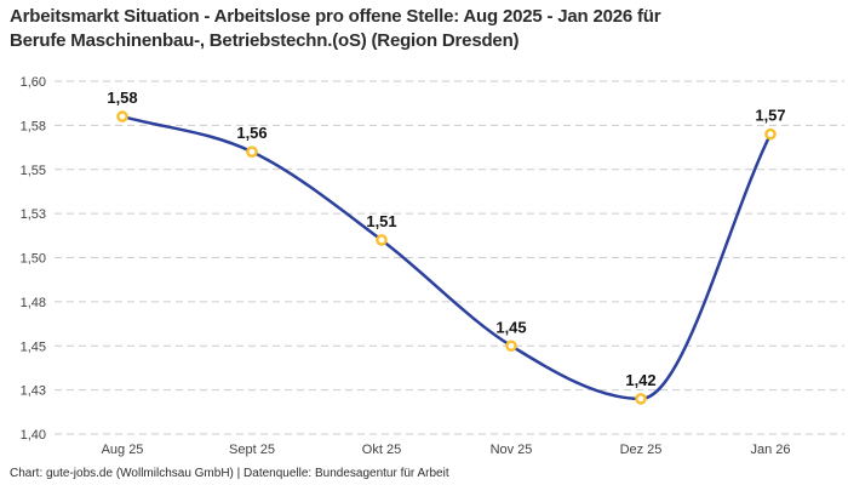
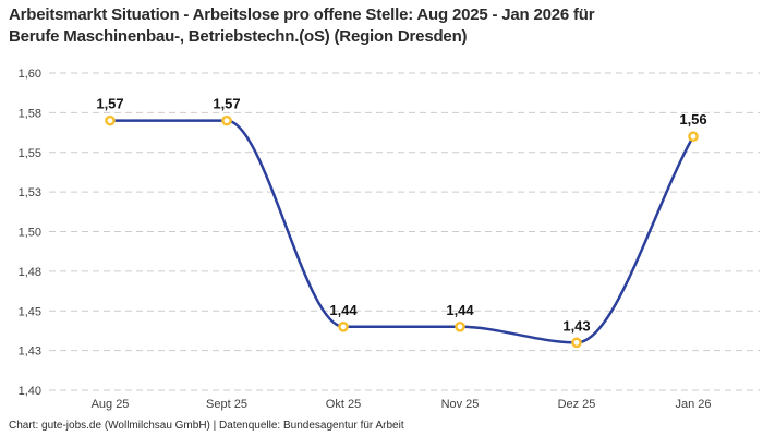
Aug 25: 1,58 -> 1,57
Sept 25: 1,56 -> 1,57
Okt 25: 1,51 -> 1,44
Nov 25: 1,45 -> 1,44
Dez 25: 1,42 -> 1,43
Jan 26: 1,57 -> 1,56
